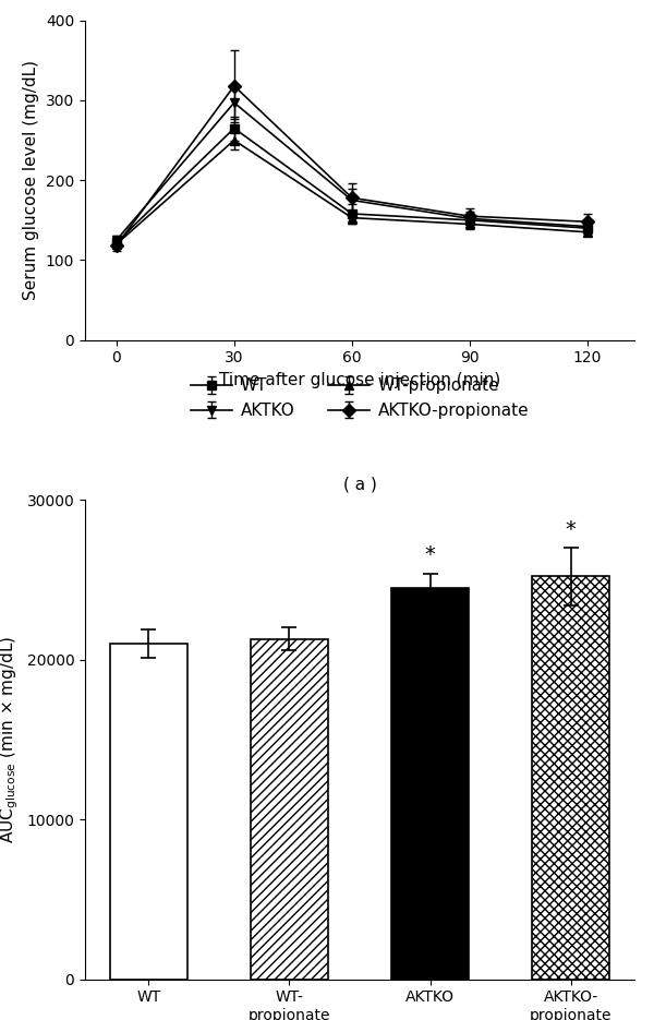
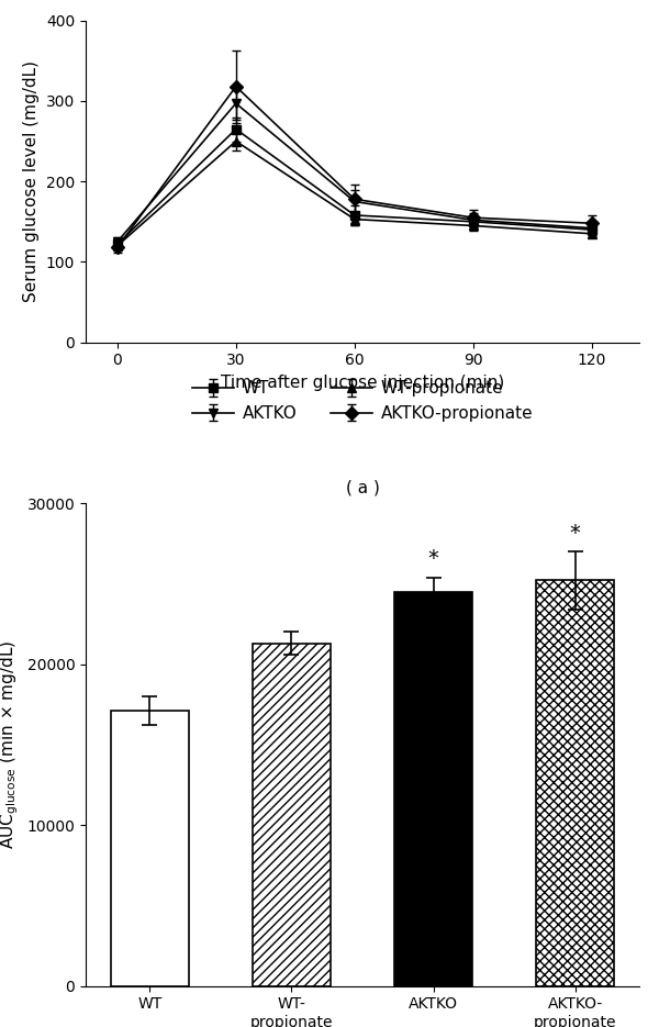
WT: 21000 -> 17100
